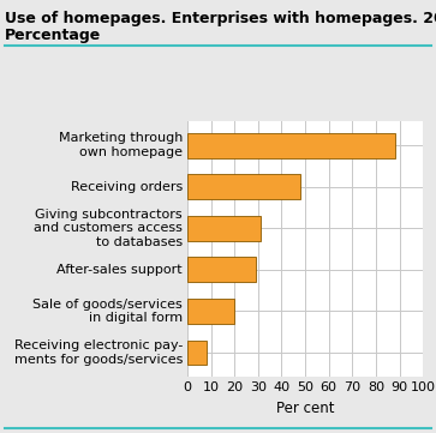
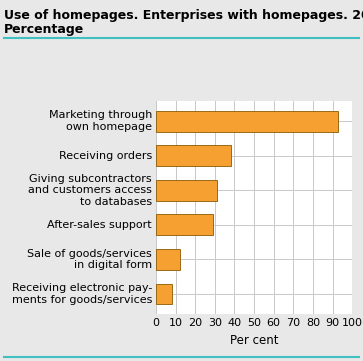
Marketing through own homepage: 88 -> 93
Receiving orders: 48 -> 38
Sale of goods/services in digital form: 20 -> 12
